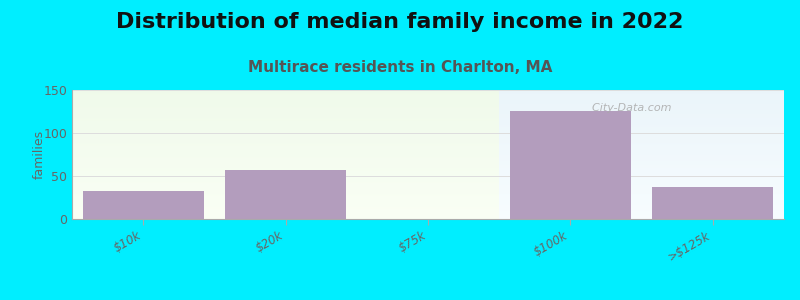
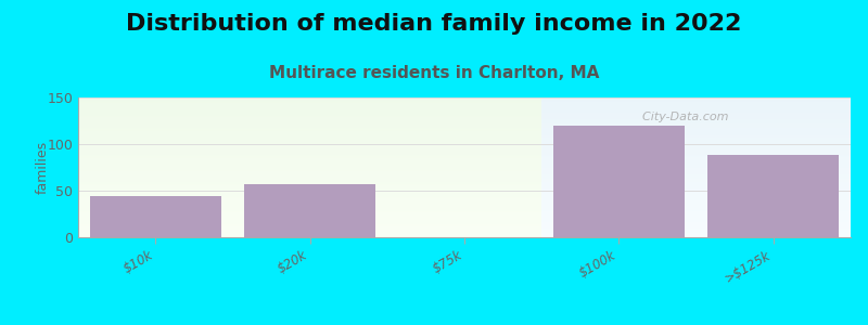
$10k: 33 -> 44
$100k: 126 -> 120
>$125k: 37 -> 88
